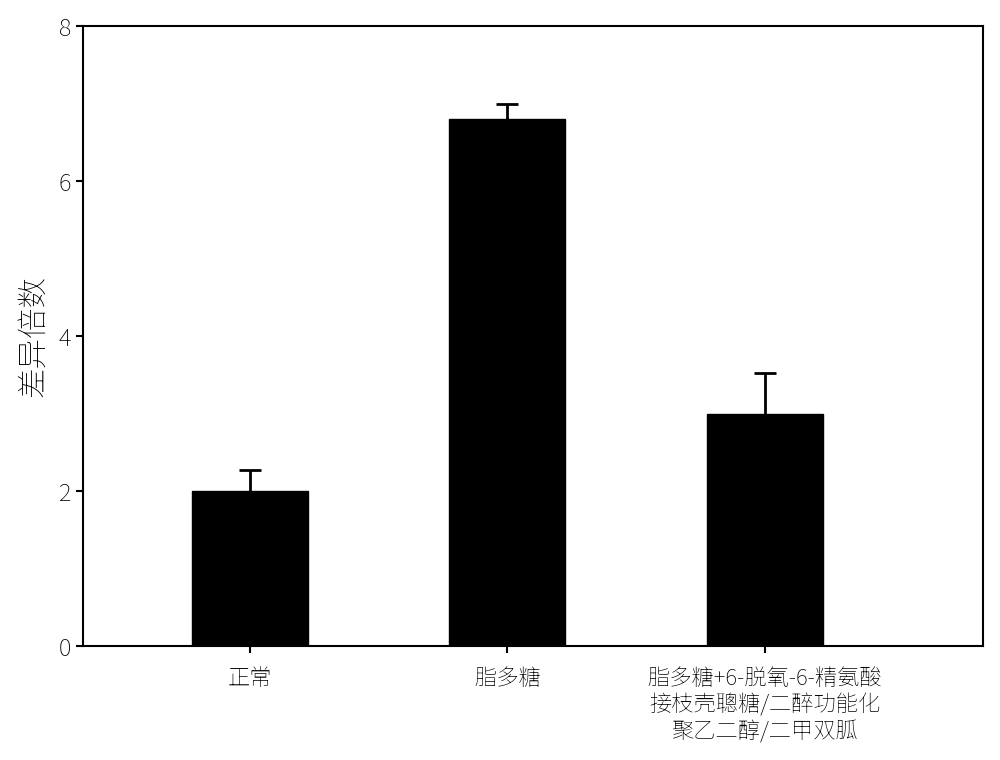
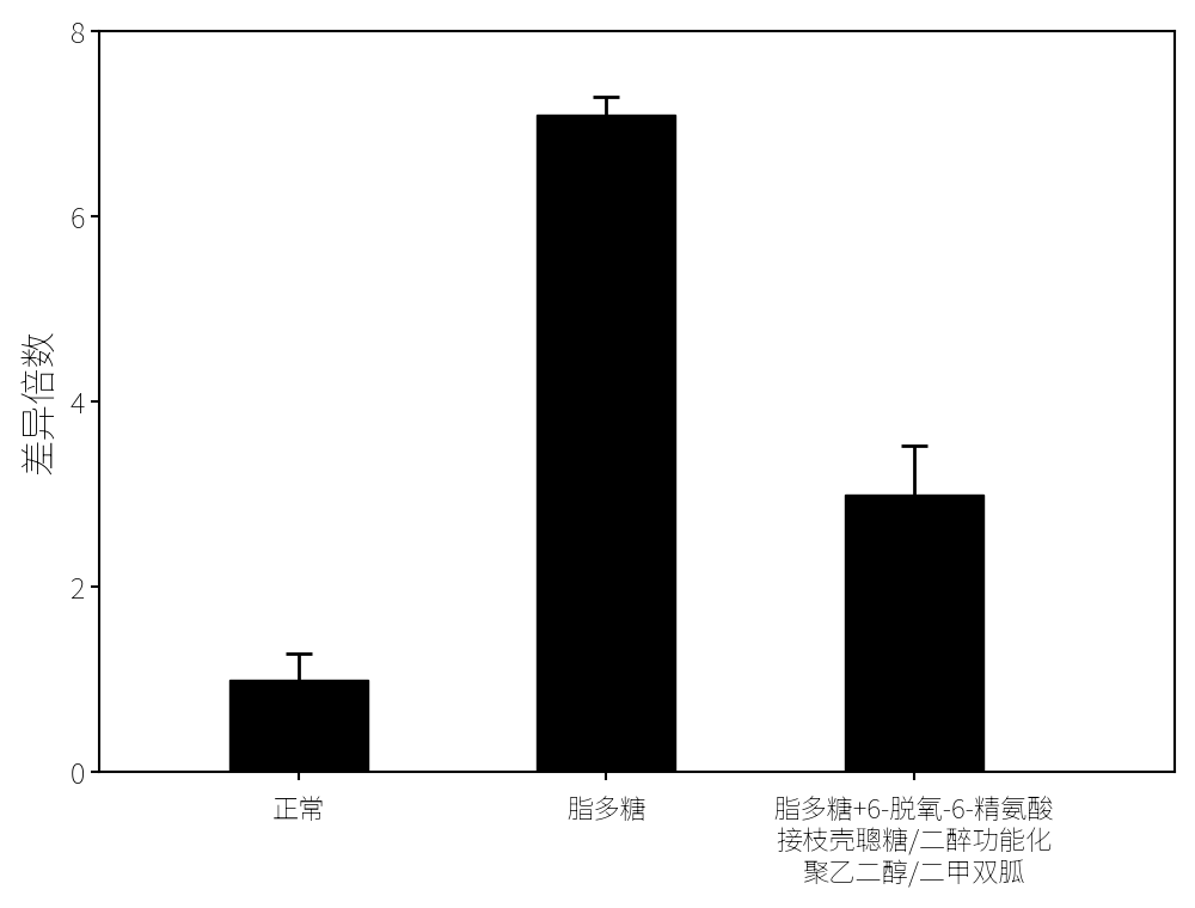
正常: 2.0 -> 1.0
脂多糖: 6.8 -> 7.1
